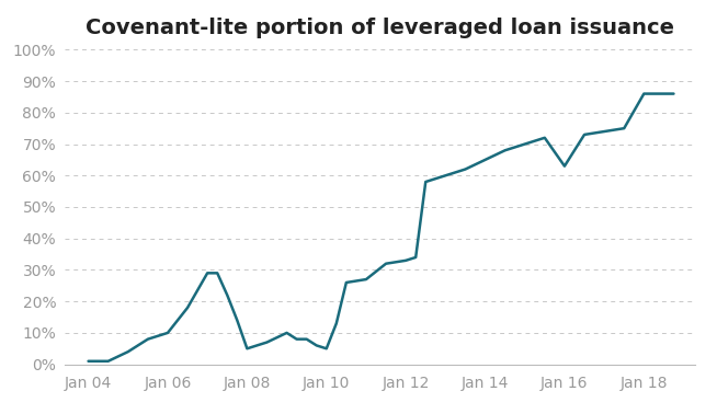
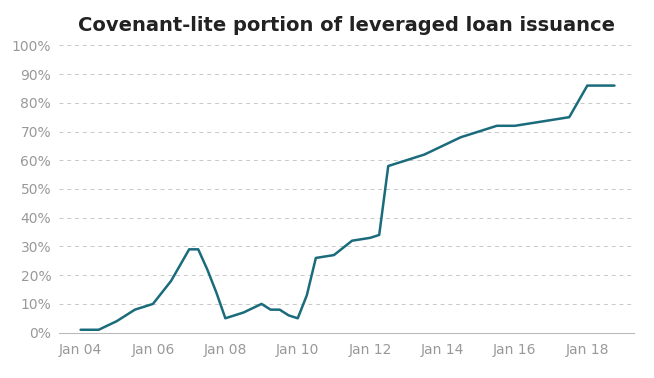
Jan 16: 63% -> 72%
